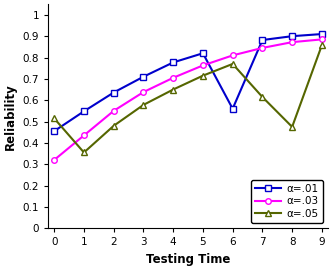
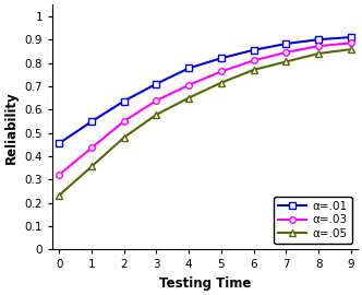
α=.05/0: 0.515 -> 0.232
α=.01/6: 0.560 -> 0.855
α=.05/7: 0.615 -> 0.805
α=.05/8: 0.475 -> 0.840
